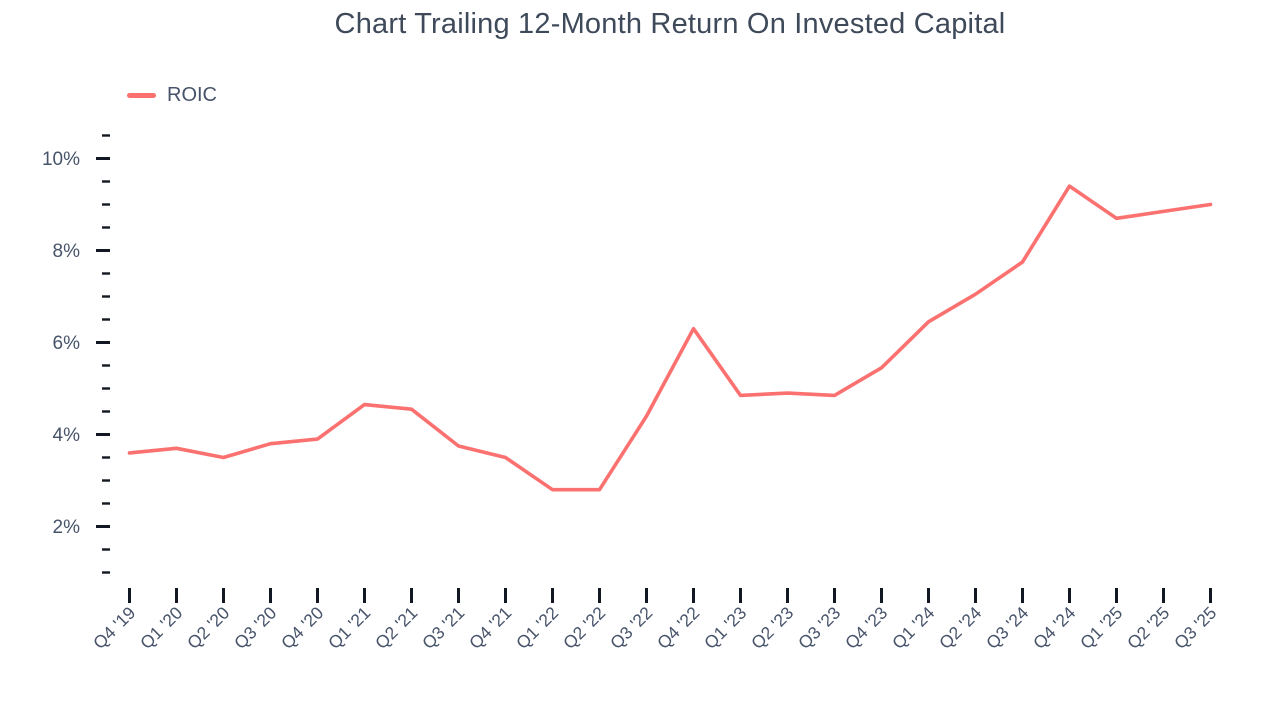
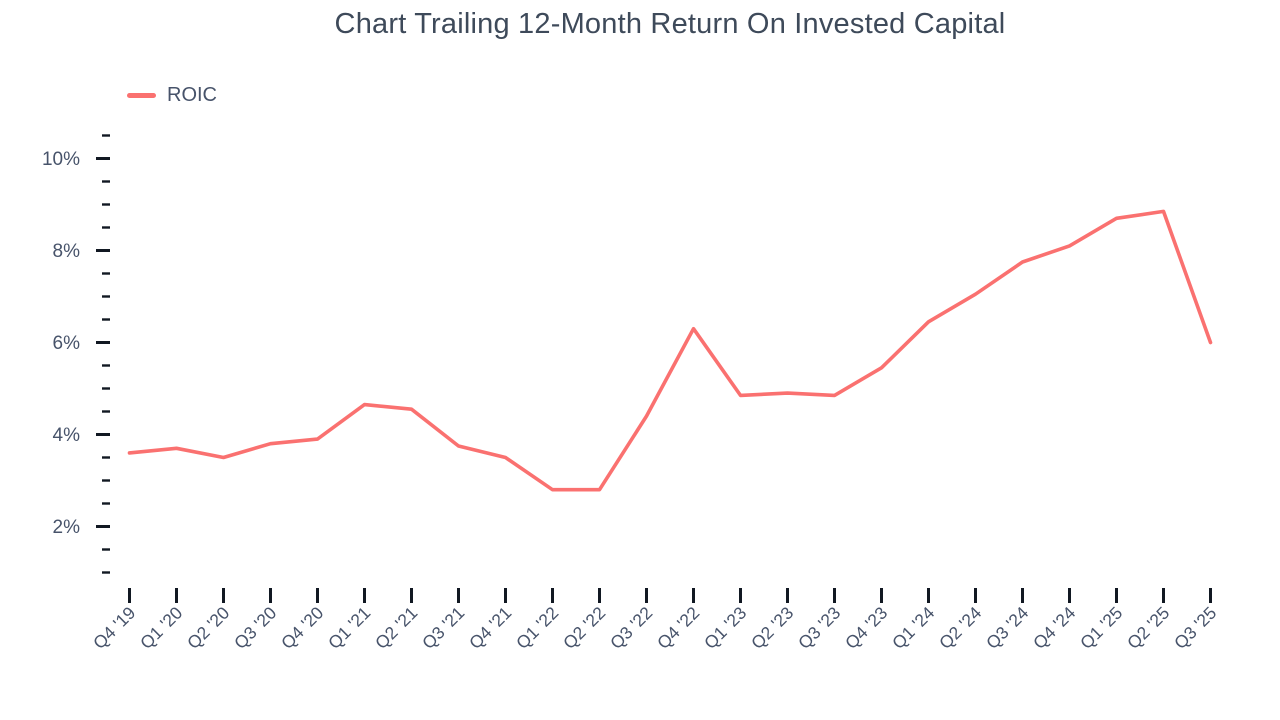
Q4 '24: 9.4% -> 8.1%
Q3 '25: 9.0% -> 6.0%
